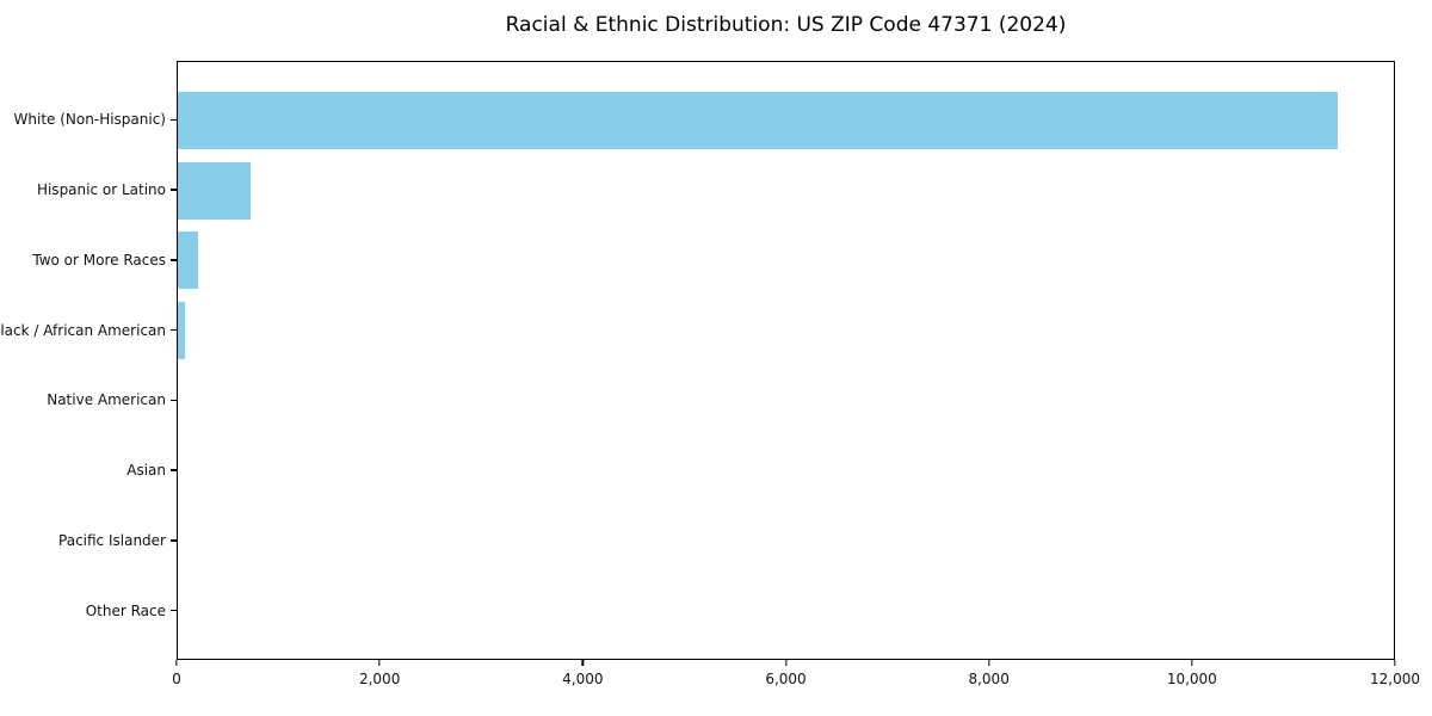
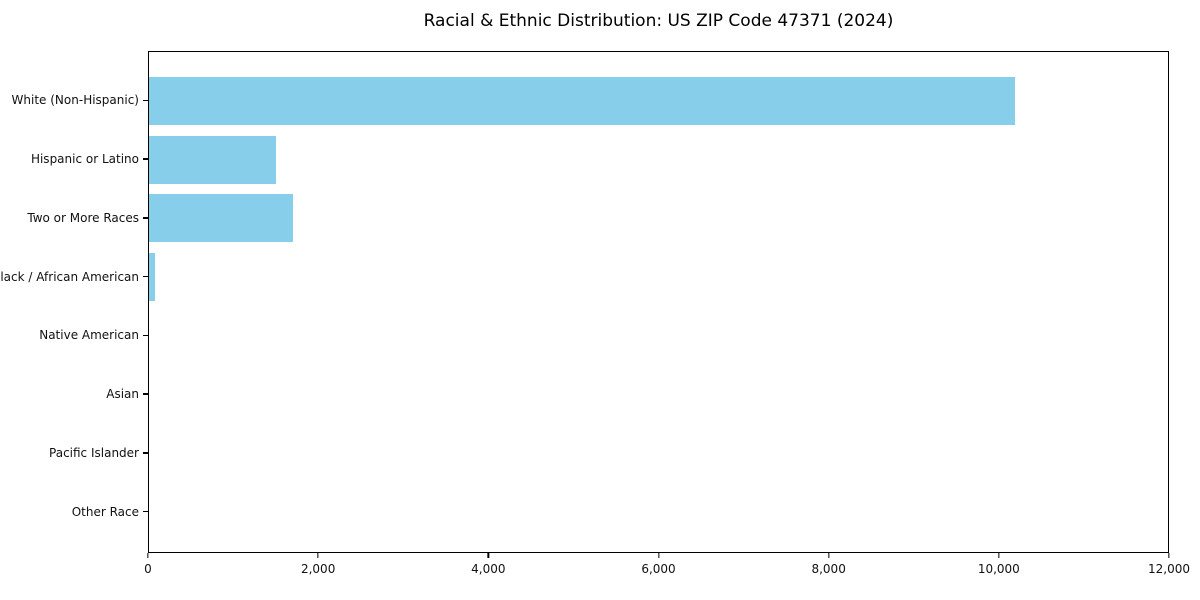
White (Non-Hispanic): 11400 -> 10200
Hispanic or Latino: 700 -> 1500
Two or More Races: 200 -> 1700
